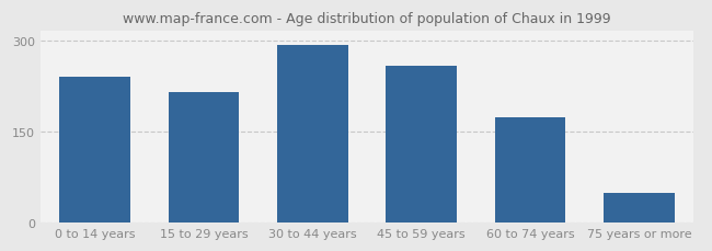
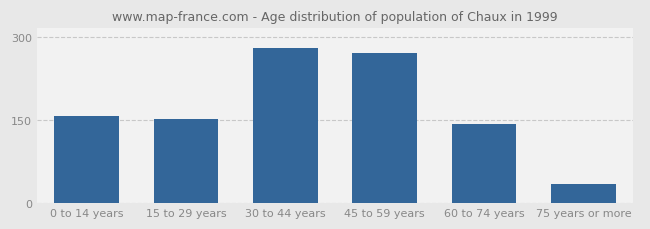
0 to 14 years: 240 -> 157
15 to 29 years: 214 -> 151
30 to 44 years: 292 -> 280
45 to 59 years: 258 -> 270
60 to 74 years: 174 -> 143
75 years or more: 48 -> 35
